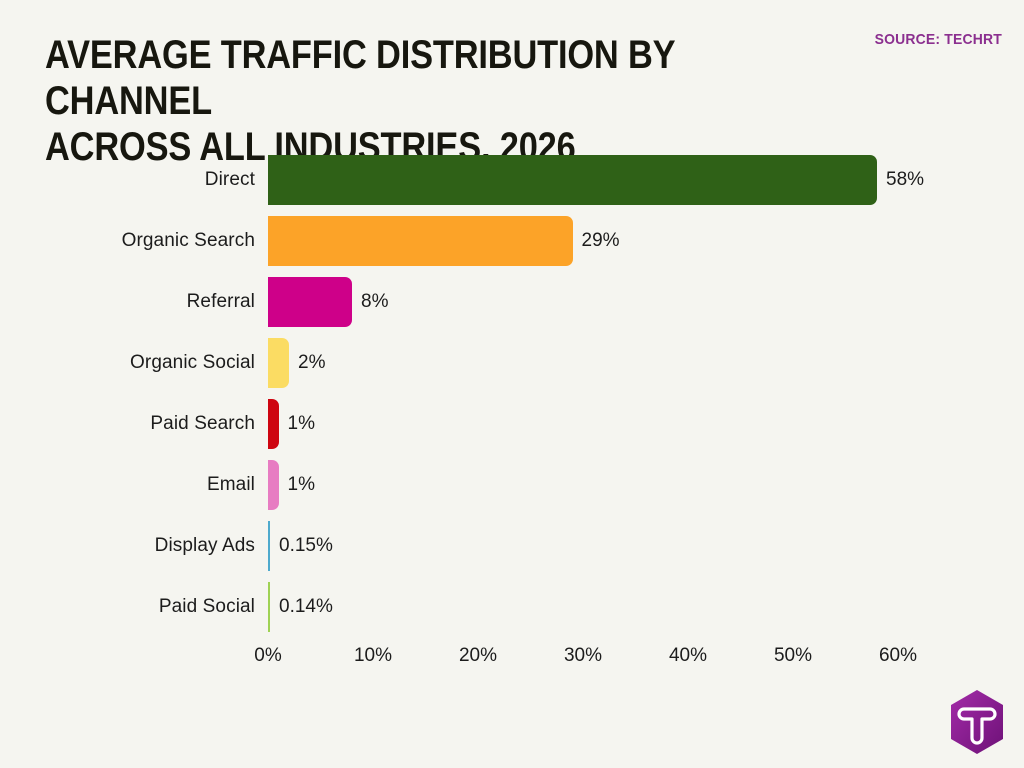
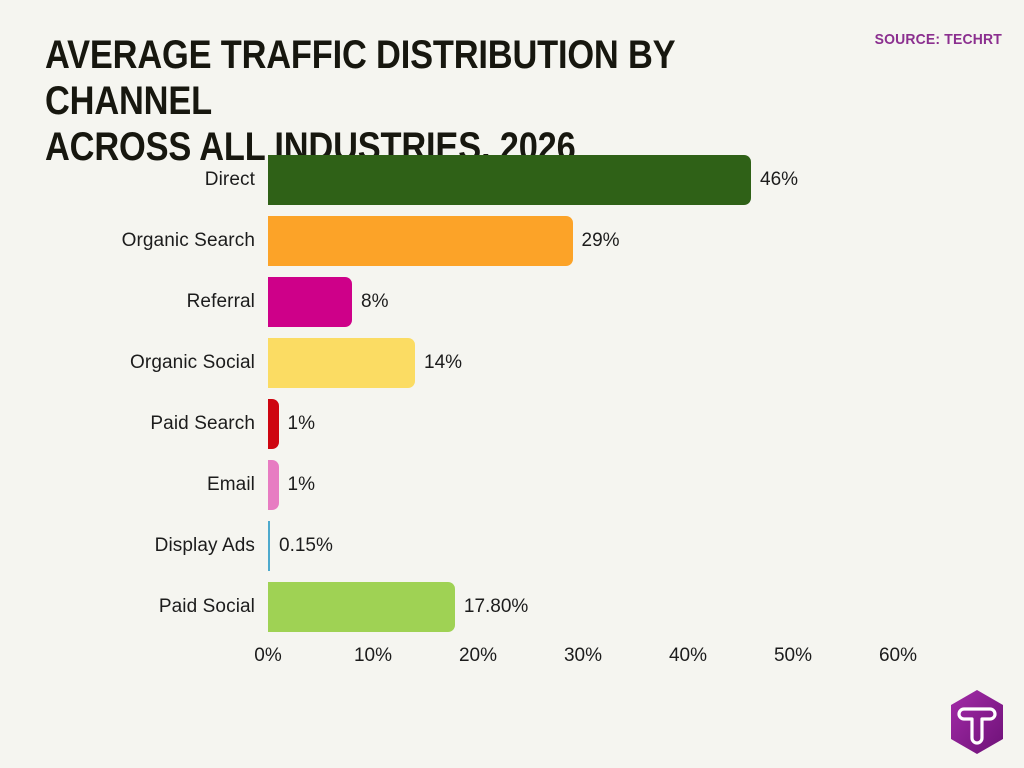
Direct: 58% -> 46%
Organic Social: 2% -> 14%
Paid Social: 0.14% -> 17.80%
